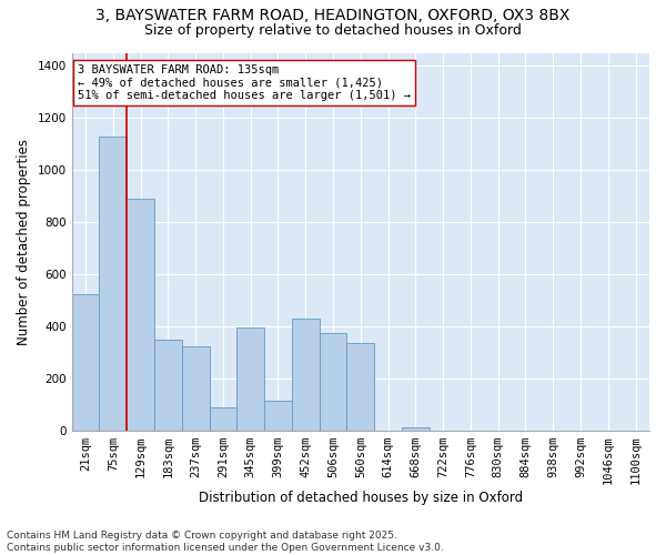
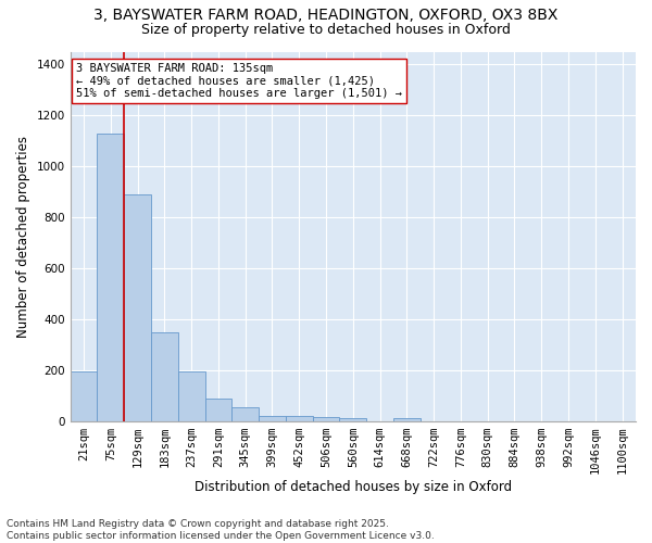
21sqm: 525 -> 195
237sqm: 325 -> 195
345sqm: 395 -> 55
399sqm: 115 -> 20
452sqm: 430 -> 20
506sqm: 375 -> 15
560sqm: 335 -> 10
